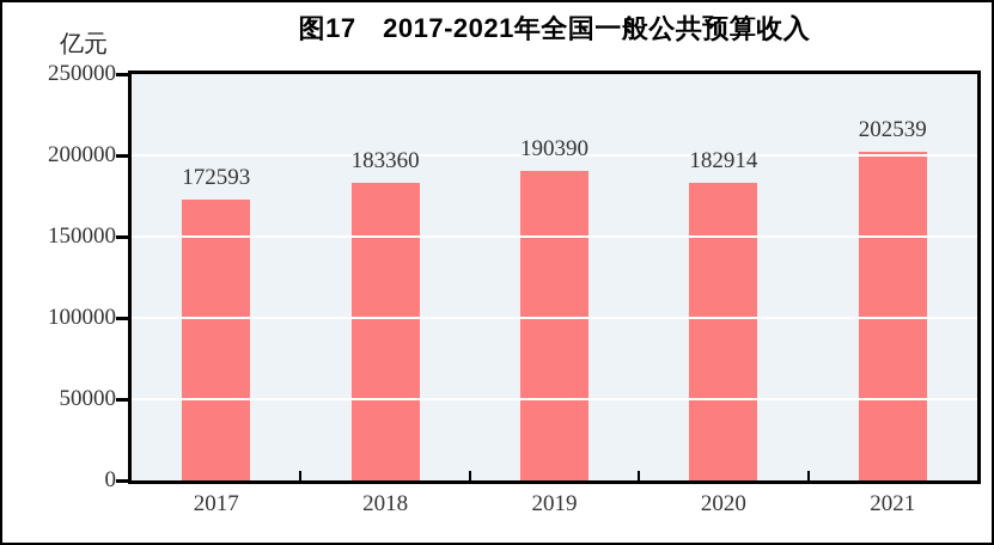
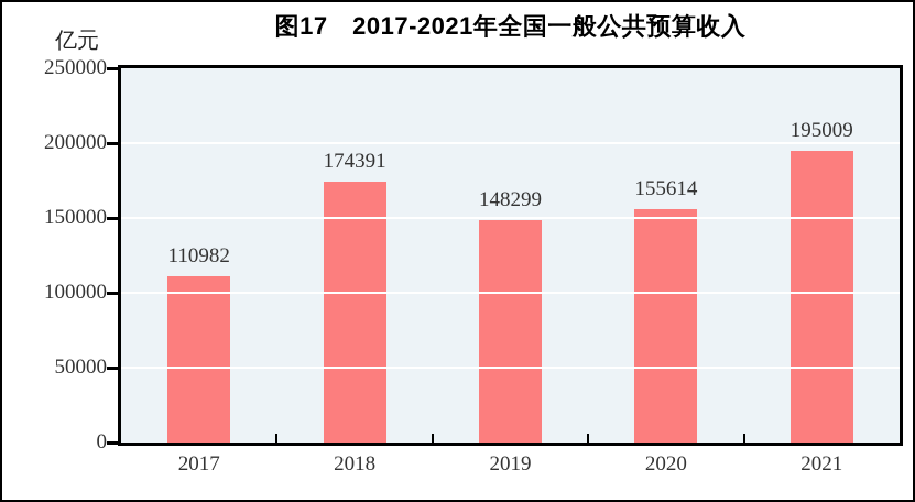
2017: 172593 -> 110982
2018: 183360 -> 174391
2019: 190390 -> 148299
2020: 182914 -> 155614
2021: 202539 -> 195009
